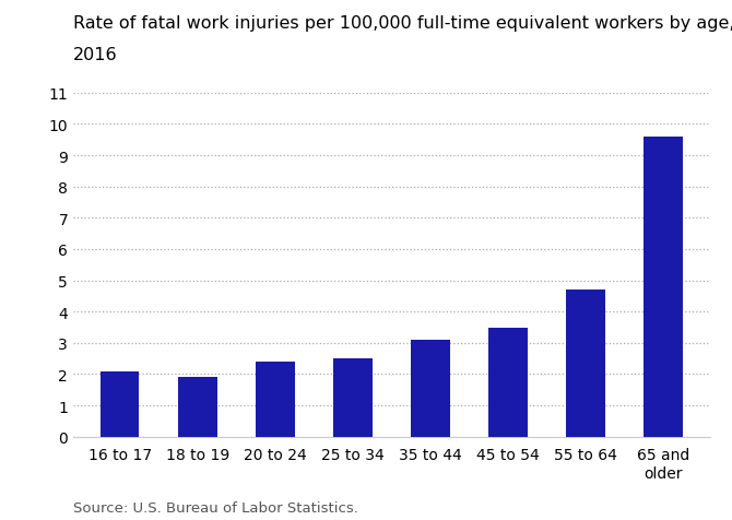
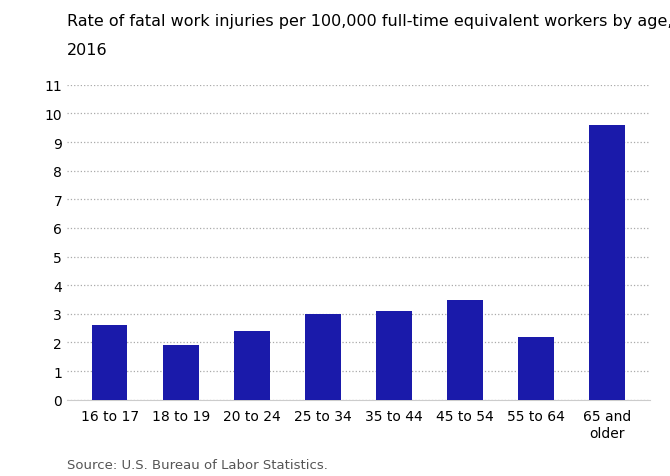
16 to 17: 2.1 -> 2.6
25 to 34: 2.5 -> 3.0
55 to 64: 4.7 -> 2.2
